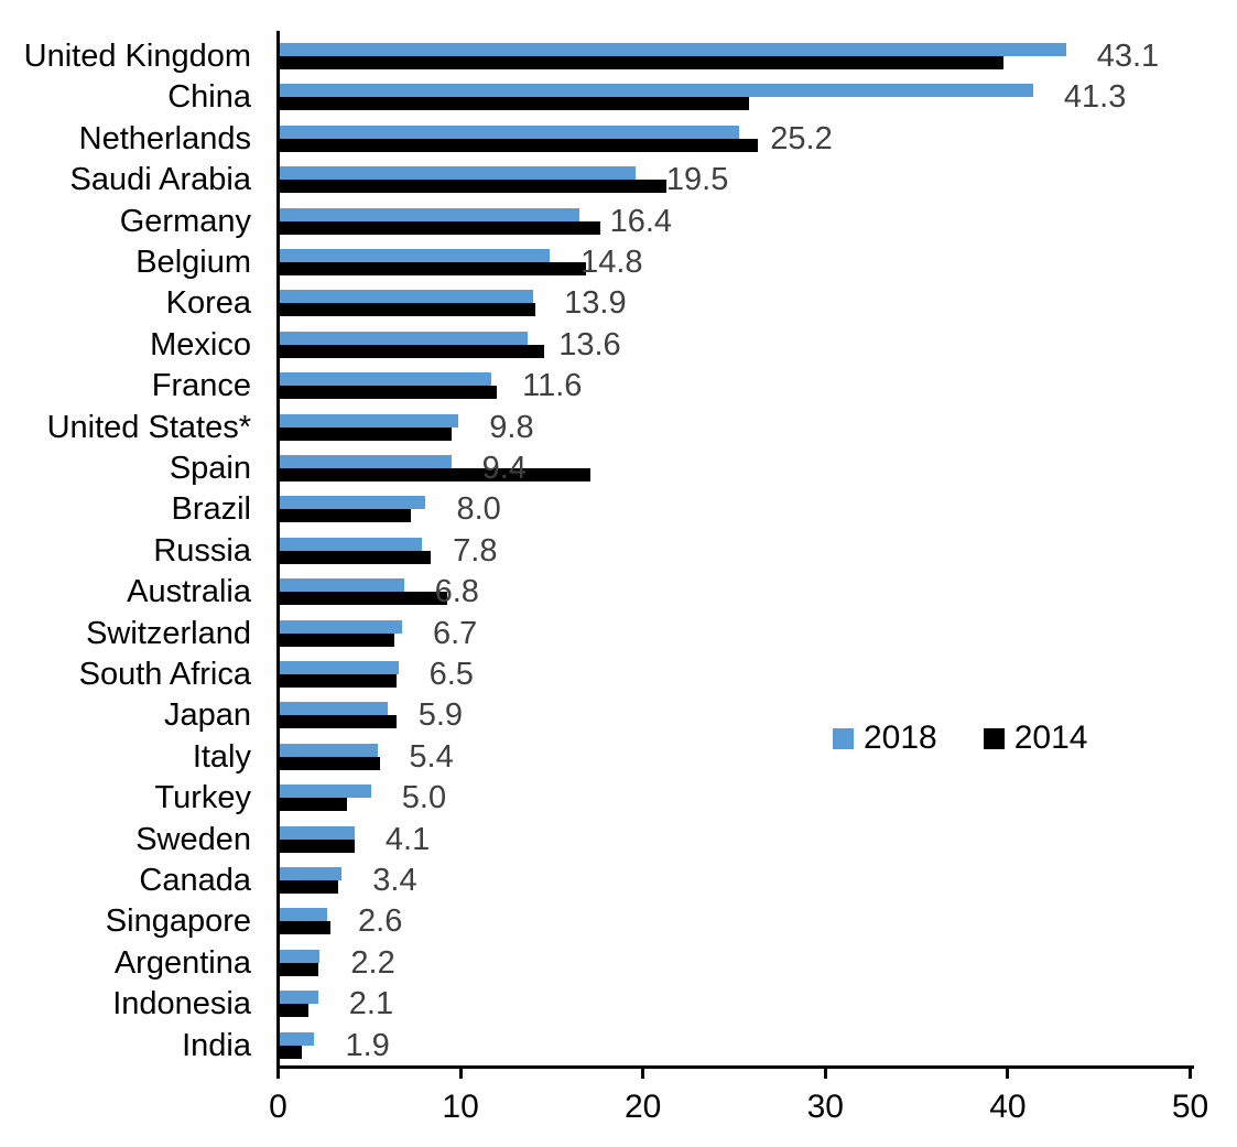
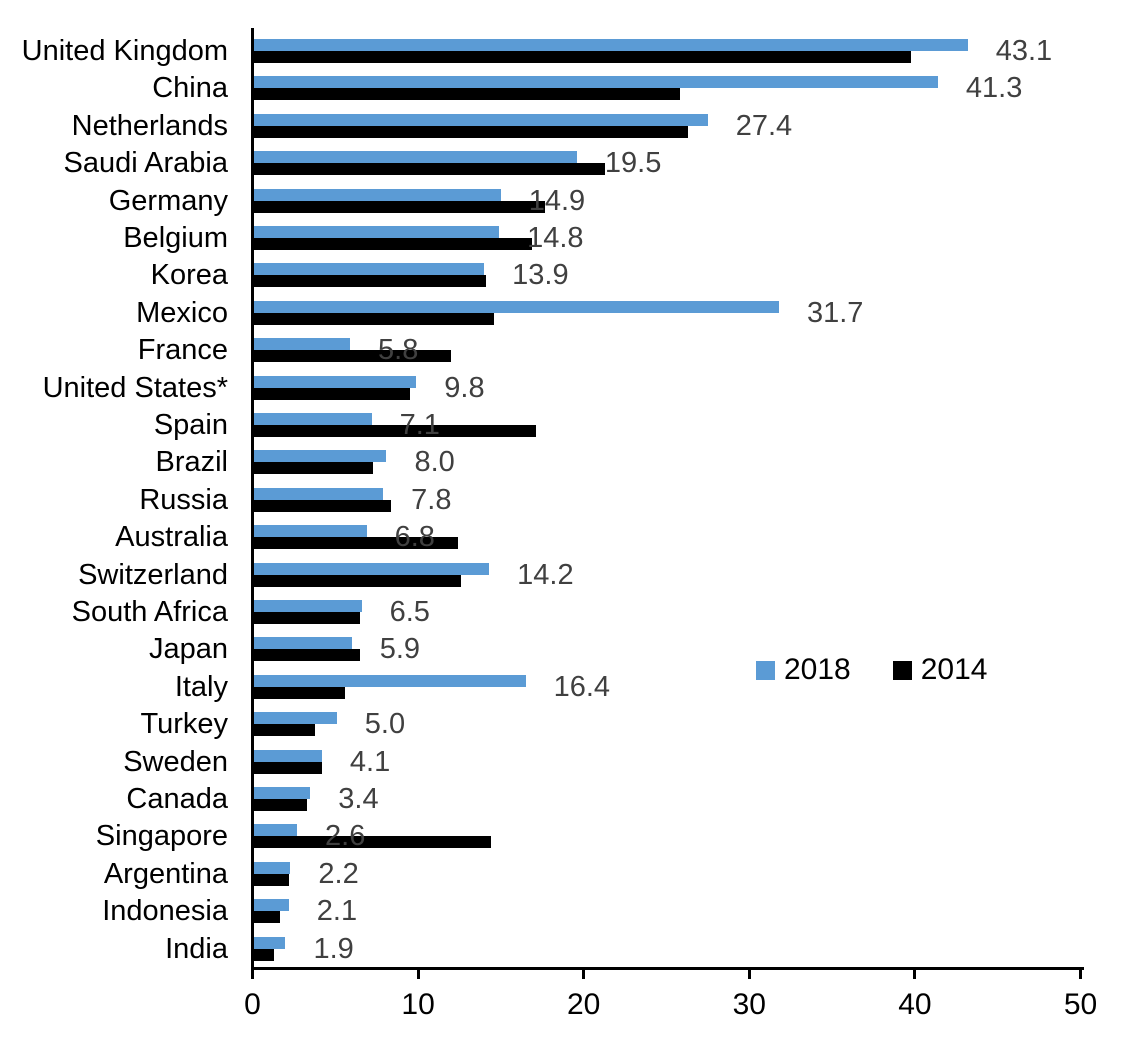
2018/Netherlands: 25.2 -> 27.4
2018/Germany: 16.4 -> 14.9
2018/Mexico: 13.6 -> 31.7
2018/France: 11.6 -> 5.8
2018/Spain: 9.4 -> 7.1
2014/Australia: 9.2 -> 12.3
2018/Switzerland: 6.7 -> 14.2
2014/Switzerland: 6.3 -> 12.5
2018/Italy: 5.4 -> 16.4
2014/Singapore: 2.8 -> 14.3
